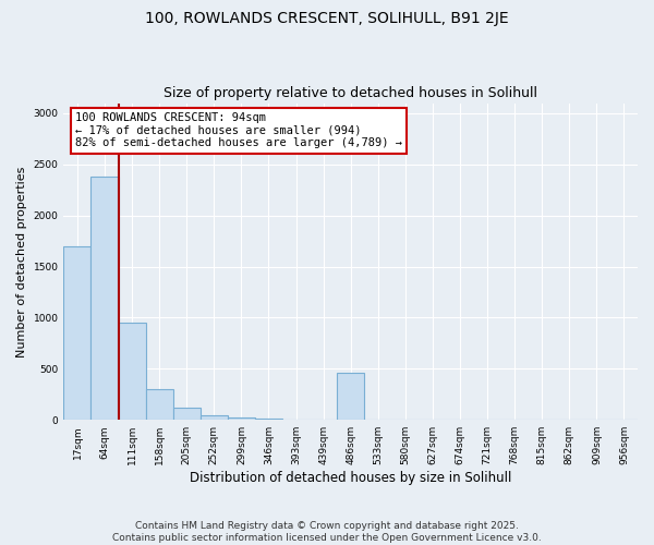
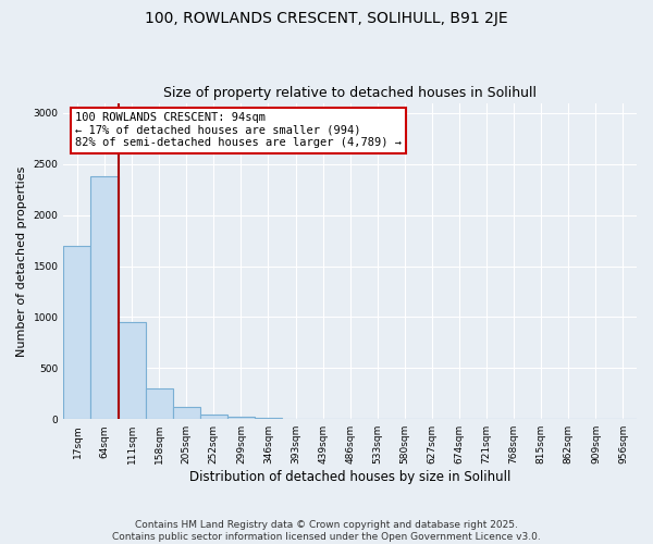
486sqm: 460 -> 0
